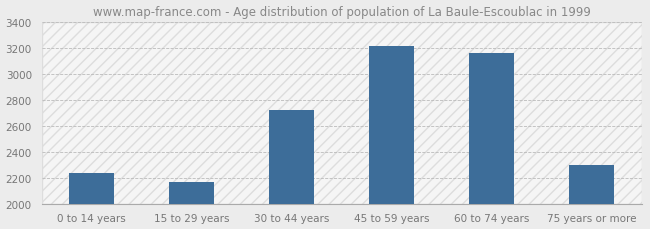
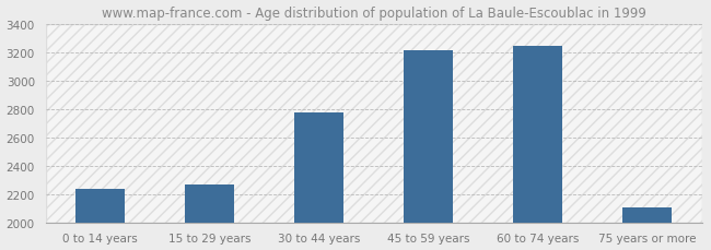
15 to 29 years: 2170 -> 2270
30 to 44 years: 2720 -> 2780
60 to 74 years: 3160 -> 3240
75 years or more: 2300 -> 2110
